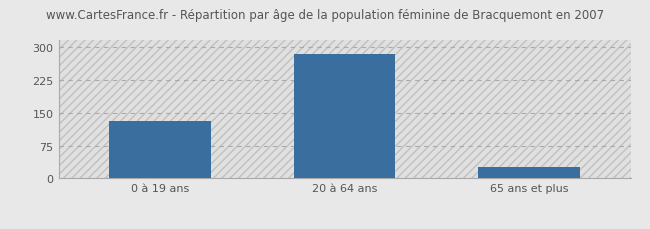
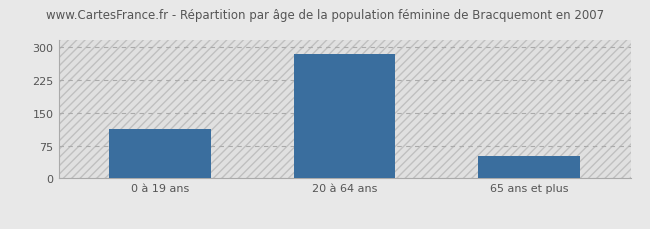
0 à 19 ans: 130 -> 113
65 ans et plus: 25 -> 50
